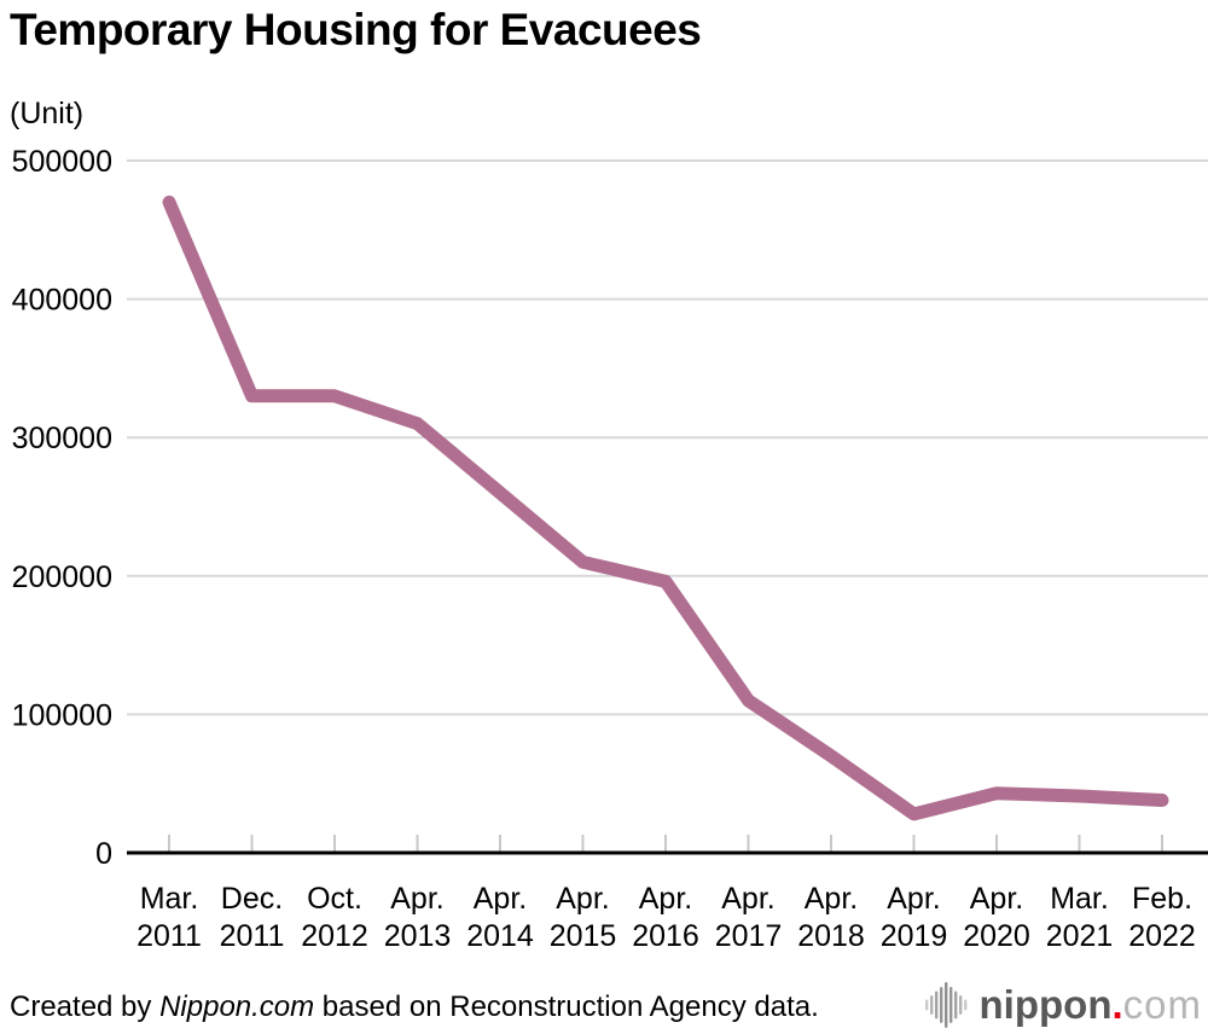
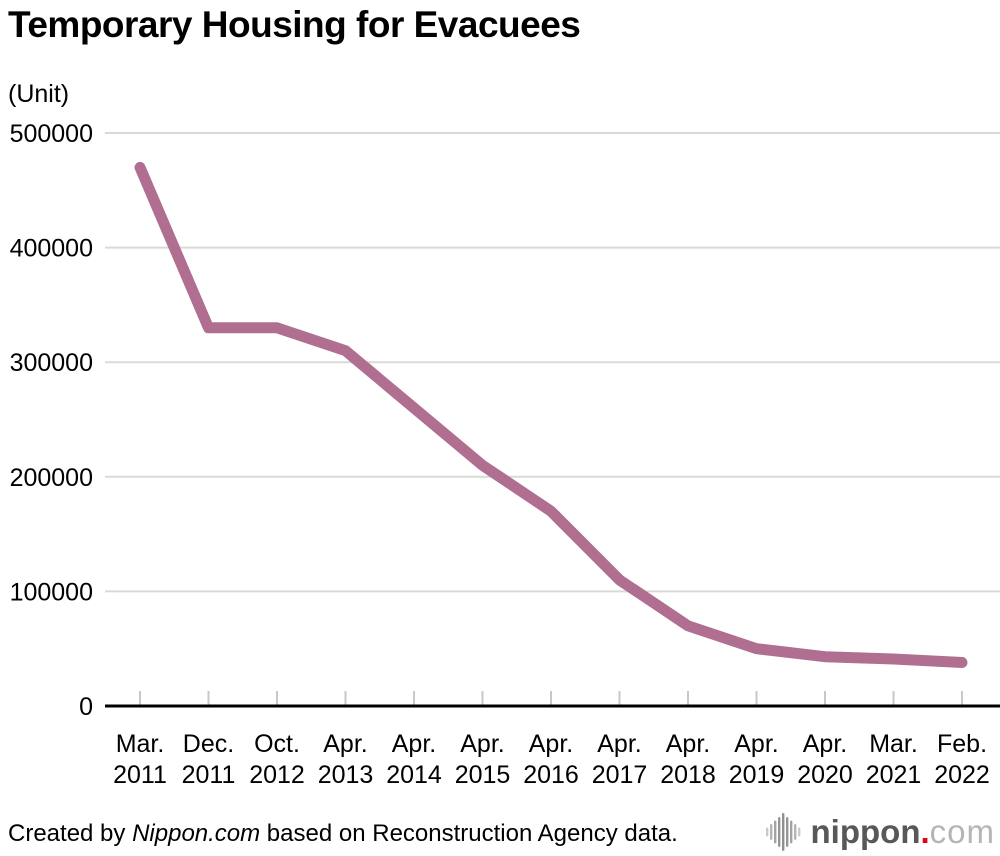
Apr. 2016: 196000 -> 170000
Apr. 2019: 28000 -> 50000
